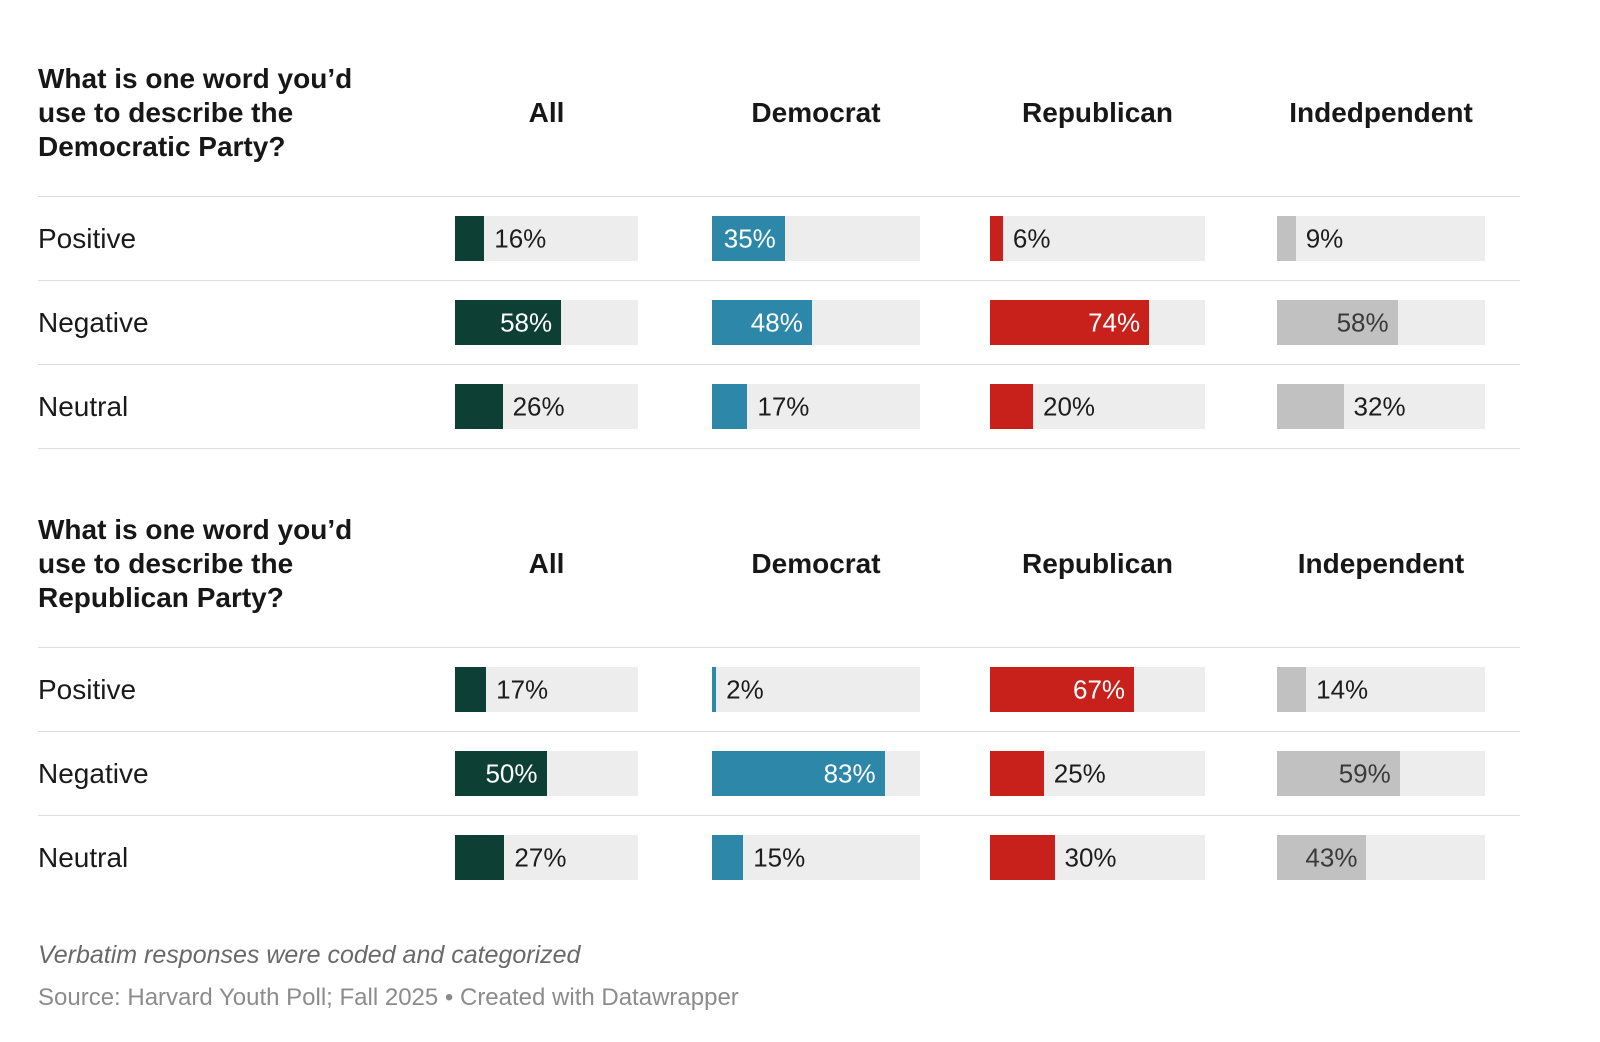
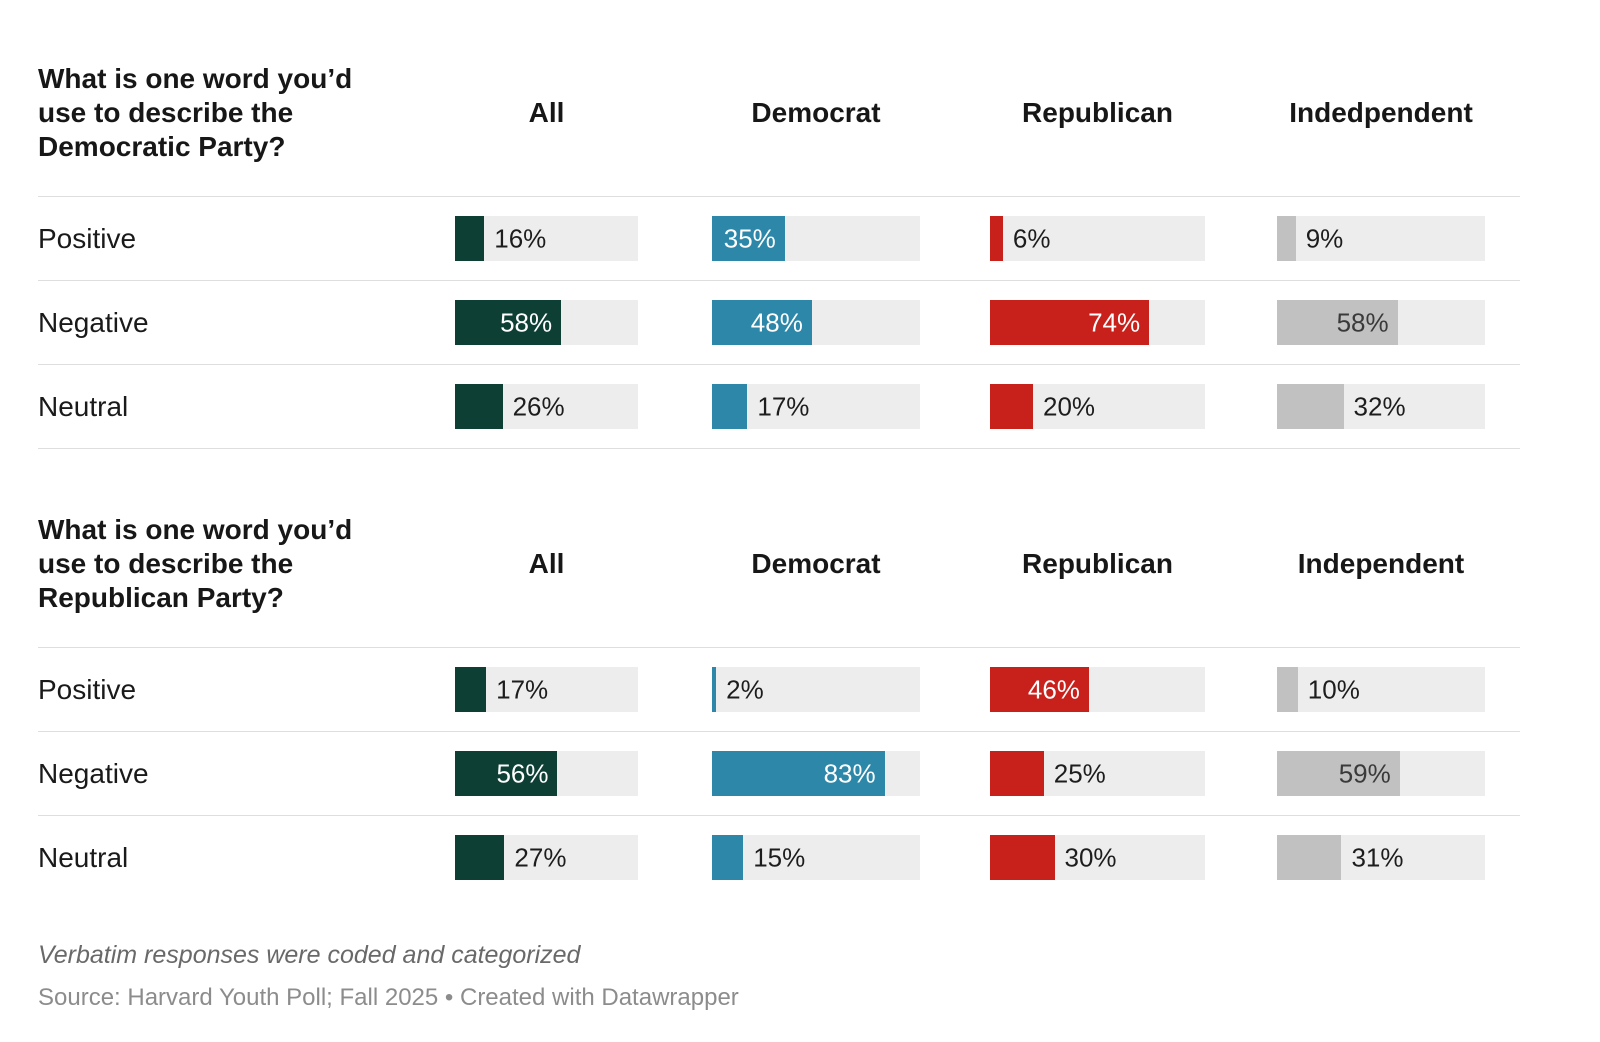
What is one word you’d use to describe the Republican Party?/Republican/Positive: 67% -> 46%
What is one word you’d use to describe the Republican Party?/Independent/Positive: 14% -> 10%
What is one word you’d use to describe the Republican Party?/All/Negative: 50% -> 56%
What is one word you’d use to describe the Republican Party?/Independent/Neutral: 43% -> 31%
